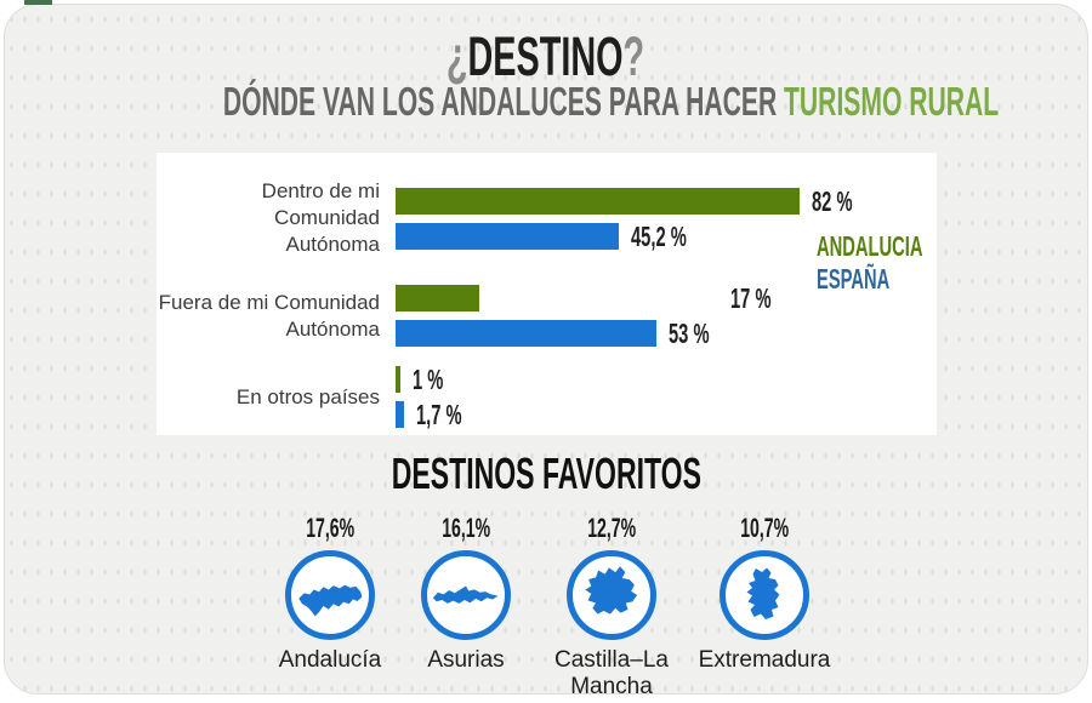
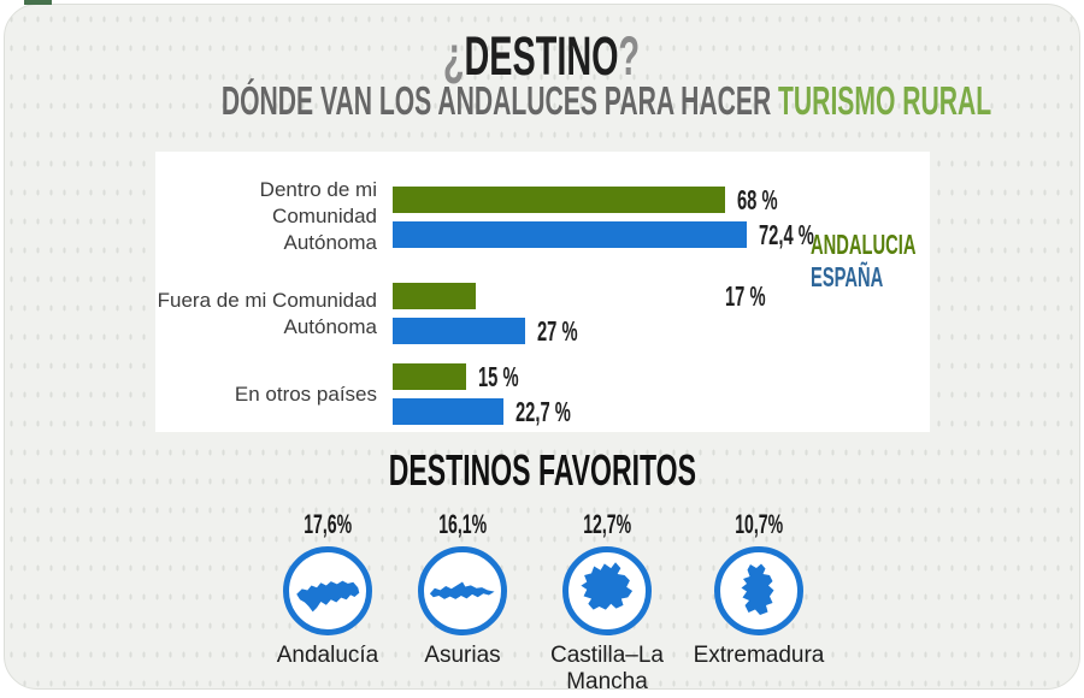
ANDALUCIA/Dentro de mi Comunidad Autónoma: 82 -> 68
ESPAÑA/Dentro de mi Comunidad Autónoma: 45,2 -> 72,4
ESPAÑA/Fuera de mi Comunidad Autónoma: 53 -> 27
ANDALUCIA/En otros países: 1 -> 15
ESPAÑA/En otros países: 1,7 -> 22,7
